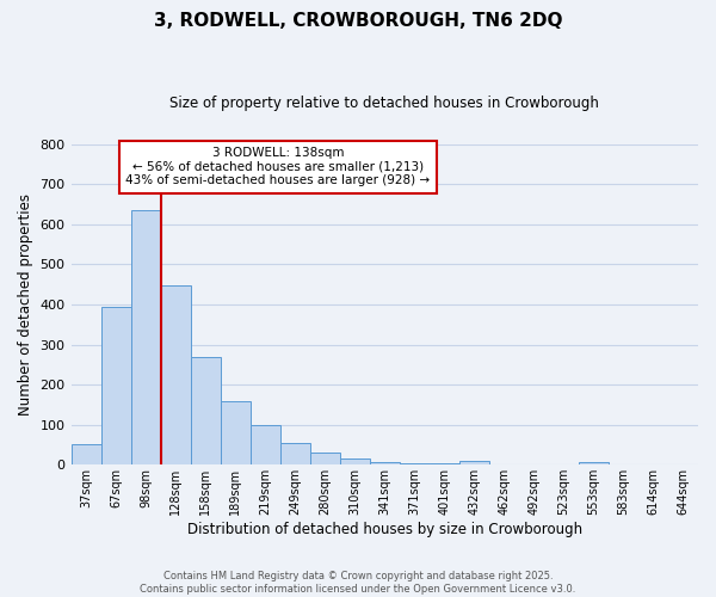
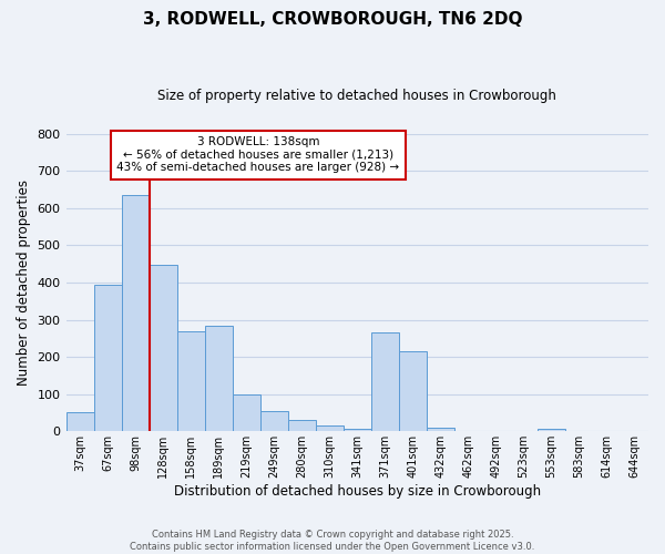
189sqm: 158 -> 285
371sqm: 4 -> 265
401sqm: 4 -> 215
